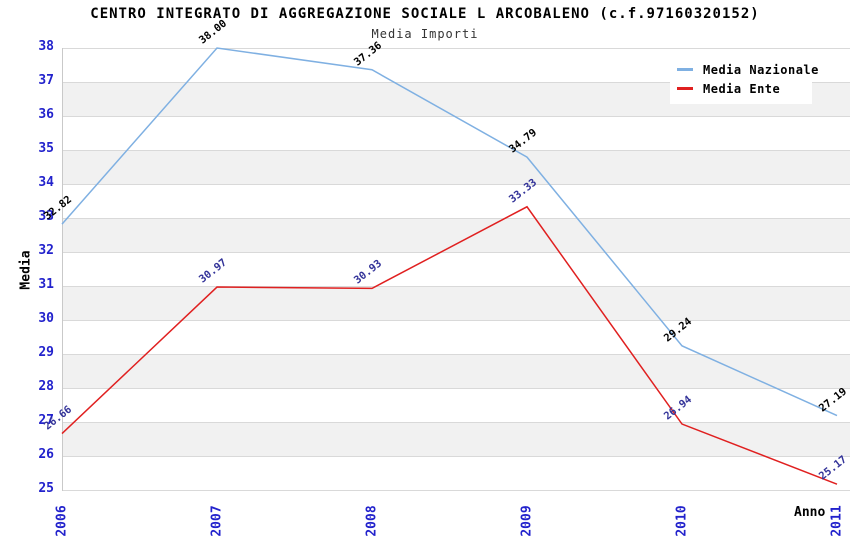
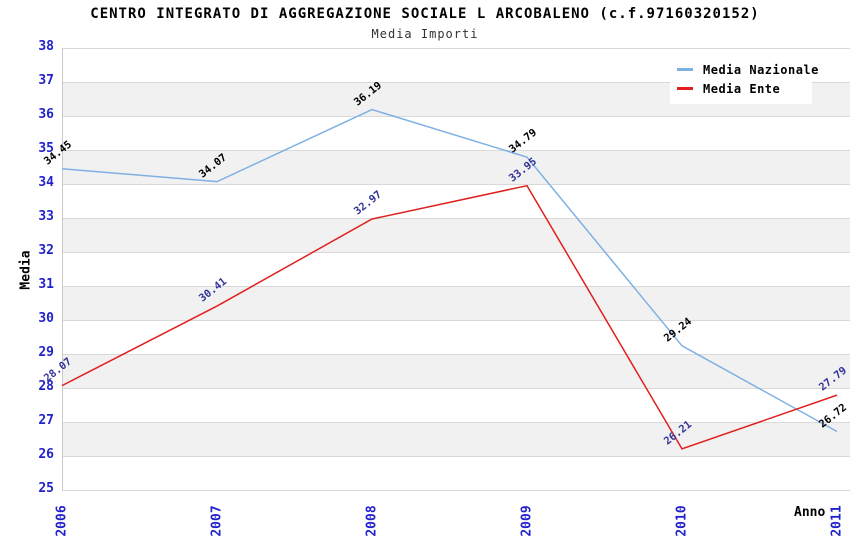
Media Nazionale/2006: 32.82 -> 34.45
Media Ente/2006: 26.66 -> 28.07
Media Nazionale/2007: 38.00 -> 34.07
Media Ente/2007: 30.97 -> 30.41
Media Nazionale/2008: 37.36 -> 36.19
Media Ente/2008: 30.93 -> 32.97
Media Ente/2009: 33.33 -> 33.95
Media Ente/2010: 26.94 -> 26.21
Media Nazionale/2011: 27.19 -> 26.72
Media Ente/2011: 25.17 -> 27.79
